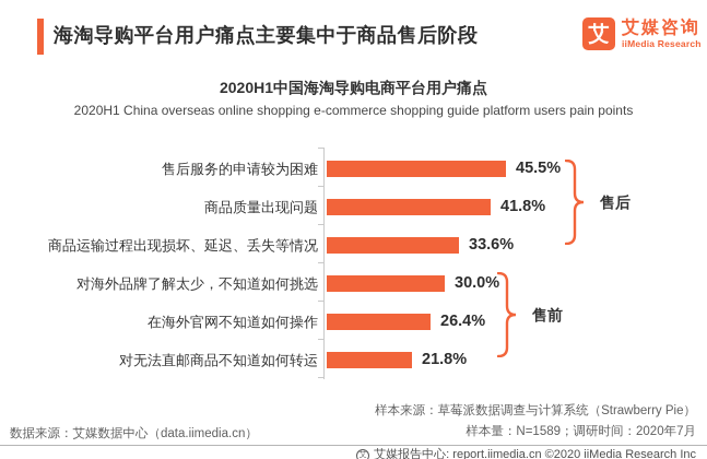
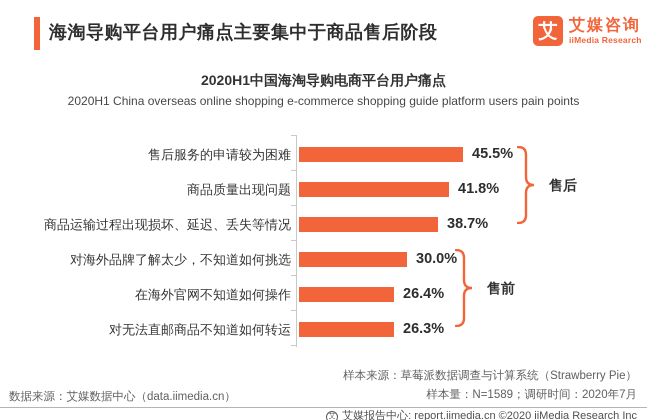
商品运输过程出现损坏、延迟、丢失等情况: 33.6% -> 38.7%
对无法直邮商品不知道如何转运: 21.8% -> 26.3%
